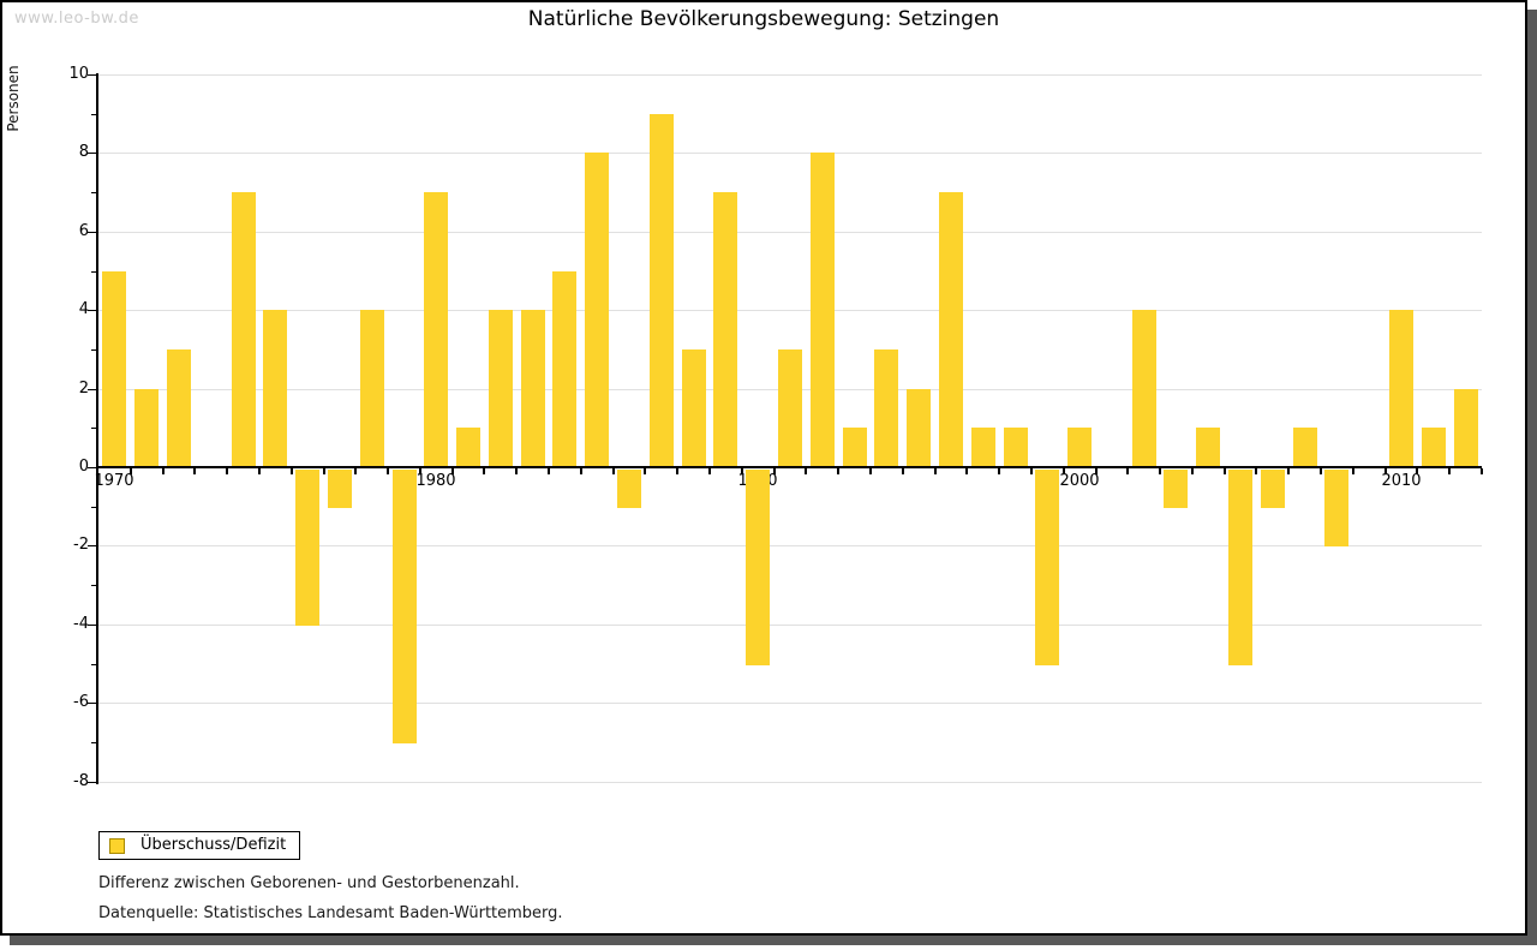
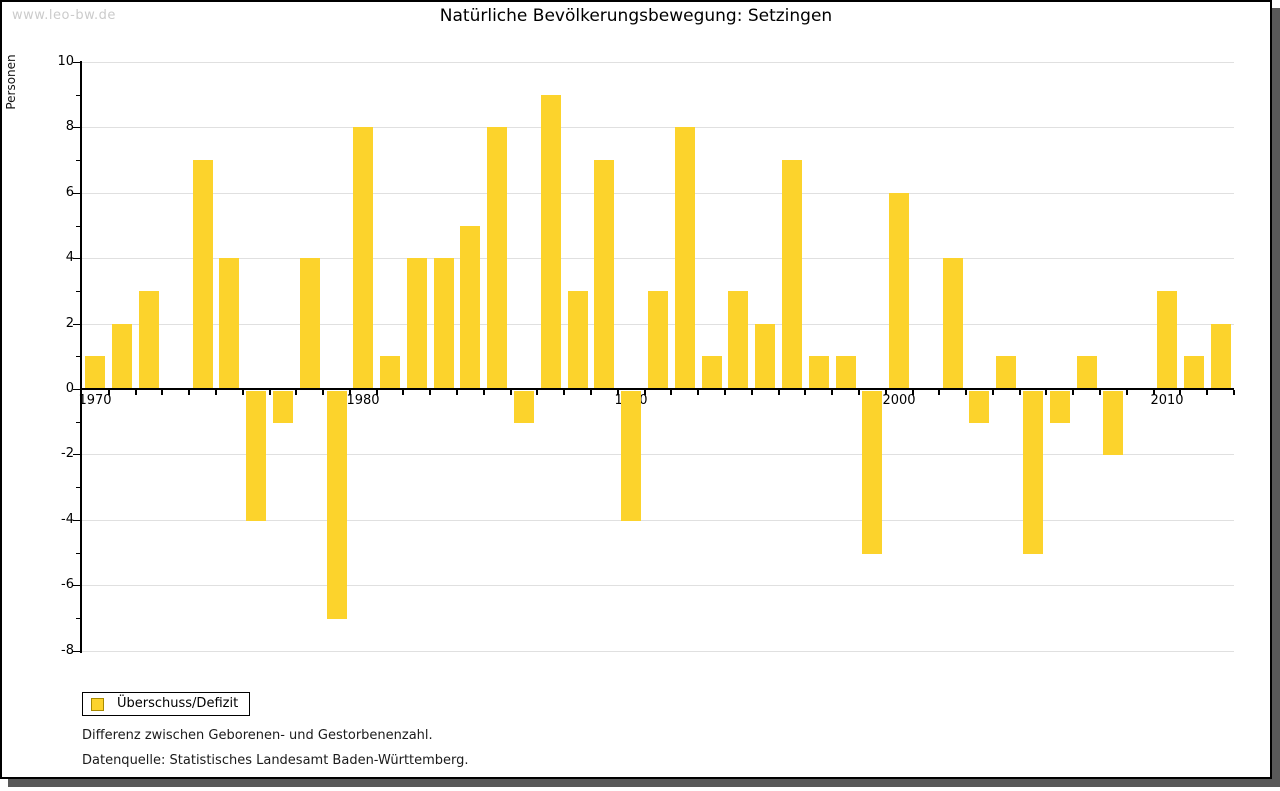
1970: 5 -> 1
1980: 7 -> 8
1990: -5 -> -4
2000: 1 -> 6
2010: 4 -> 3
